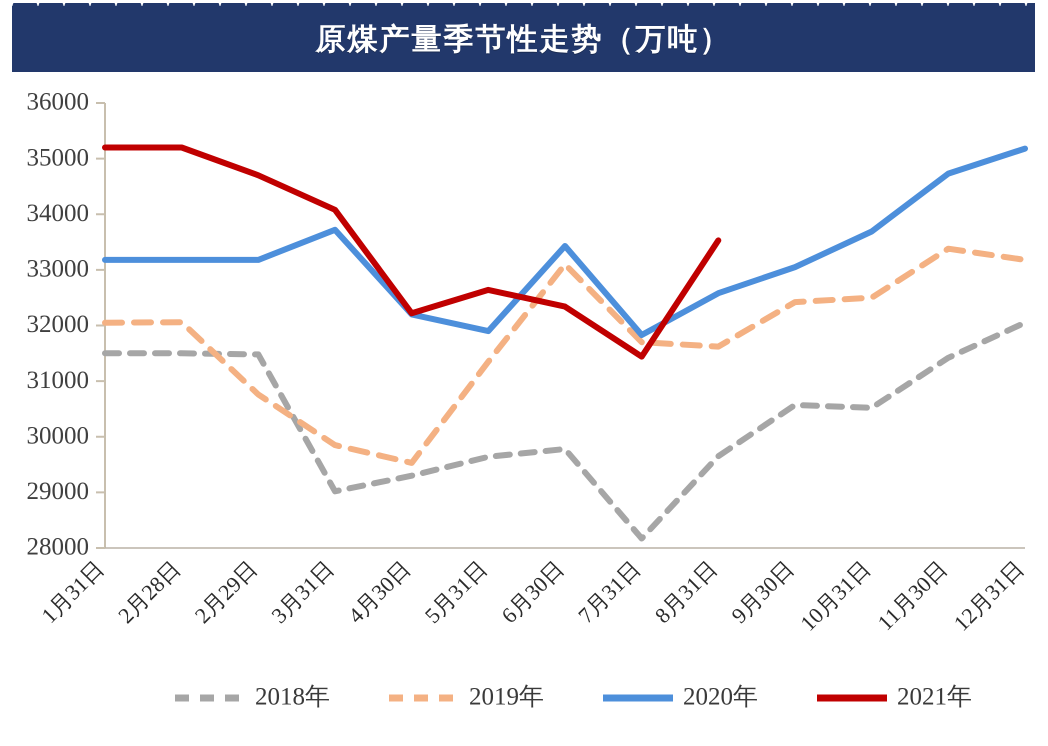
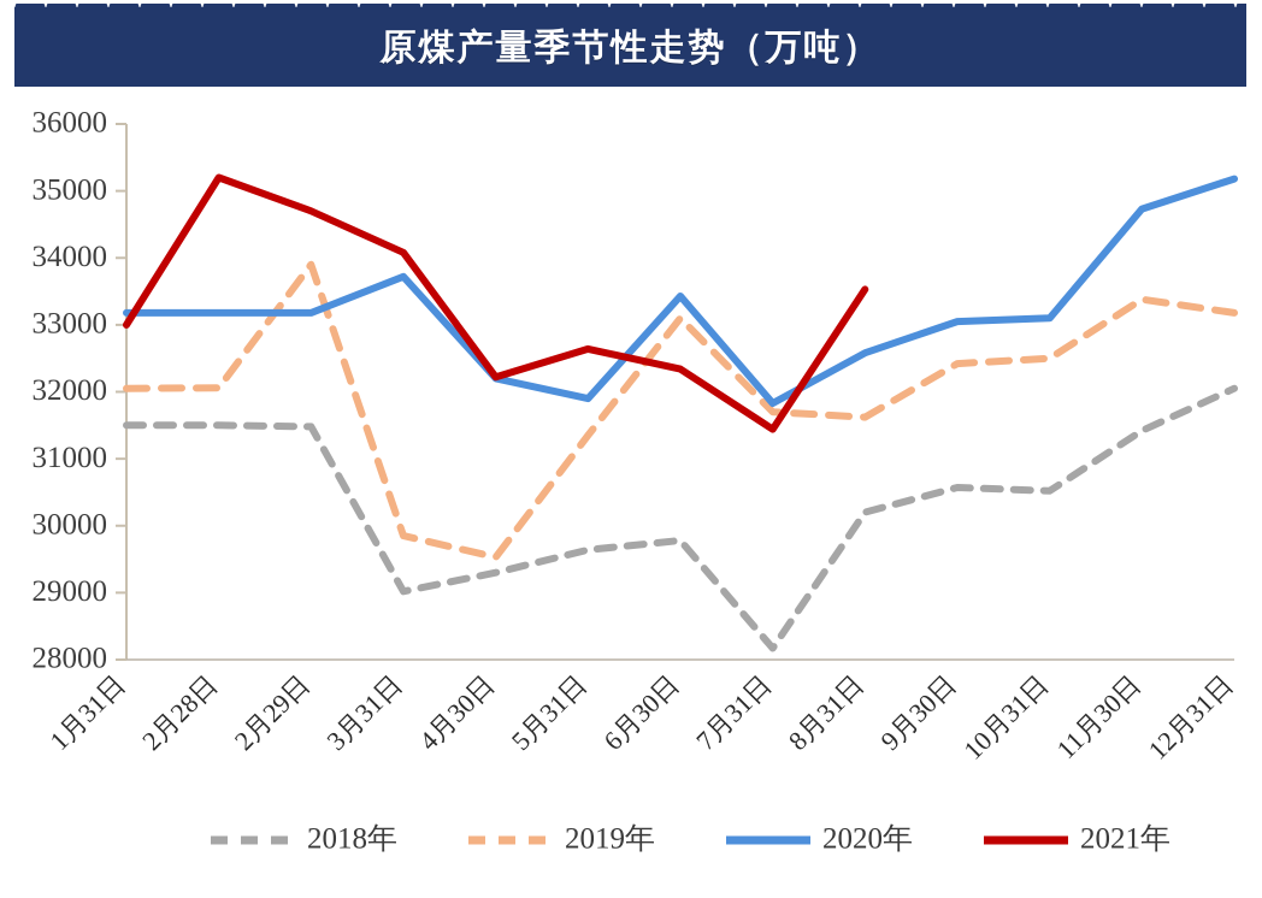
2021年/1月31日: 35200 -> 33000
2019年/2月29日: 30800 -> 33900
2018年/8月31日: 29600 -> 30200
2020年/10月31日: 33700 -> 33100
